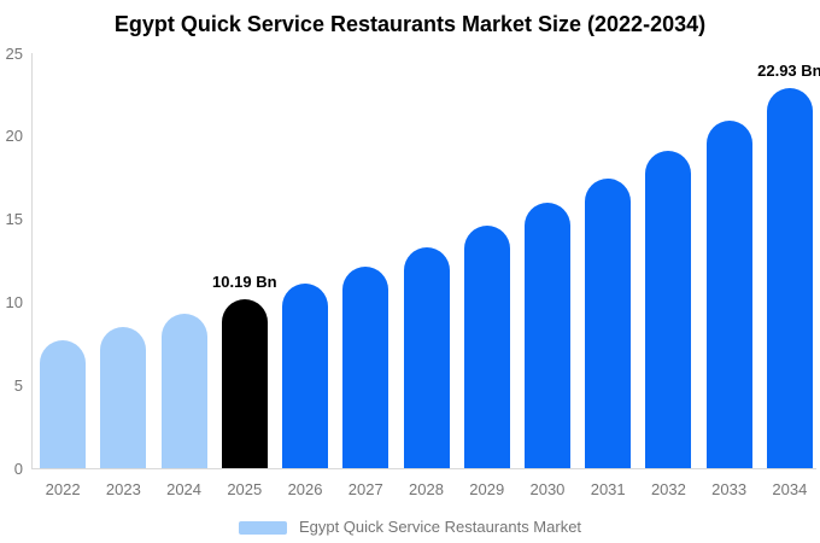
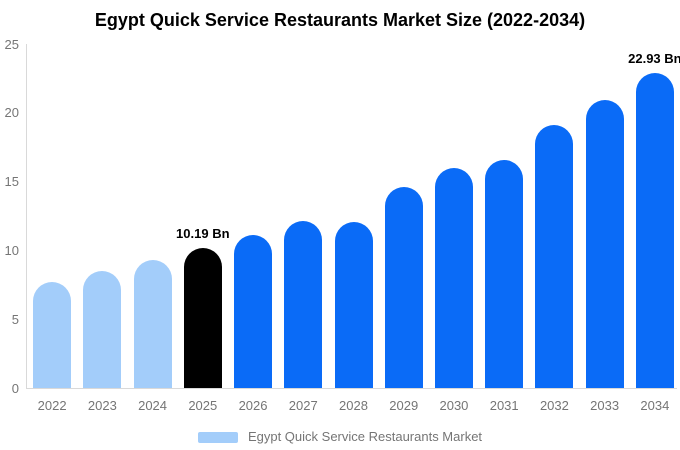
2028: 13.3 -> 12.1
2031: 17.5 -> 16.6
